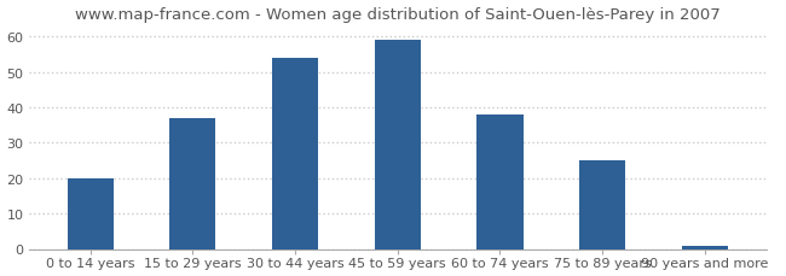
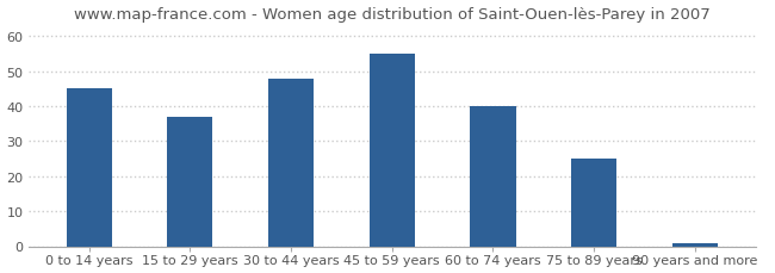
0 to 14 years: 20 -> 45
30 to 44 years: 54 -> 48
45 to 59 years: 59 -> 55
60 to 74 years: 38 -> 40
